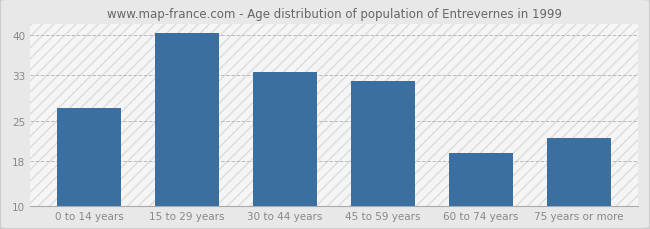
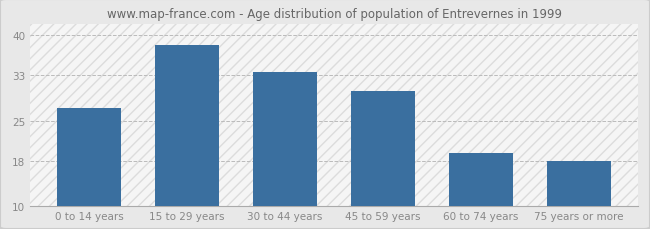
15 to 29 years: 40.4 -> 38.2
45 to 59 years: 32.0 -> 30.2
75 years or more: 22.0 -> 18.0
